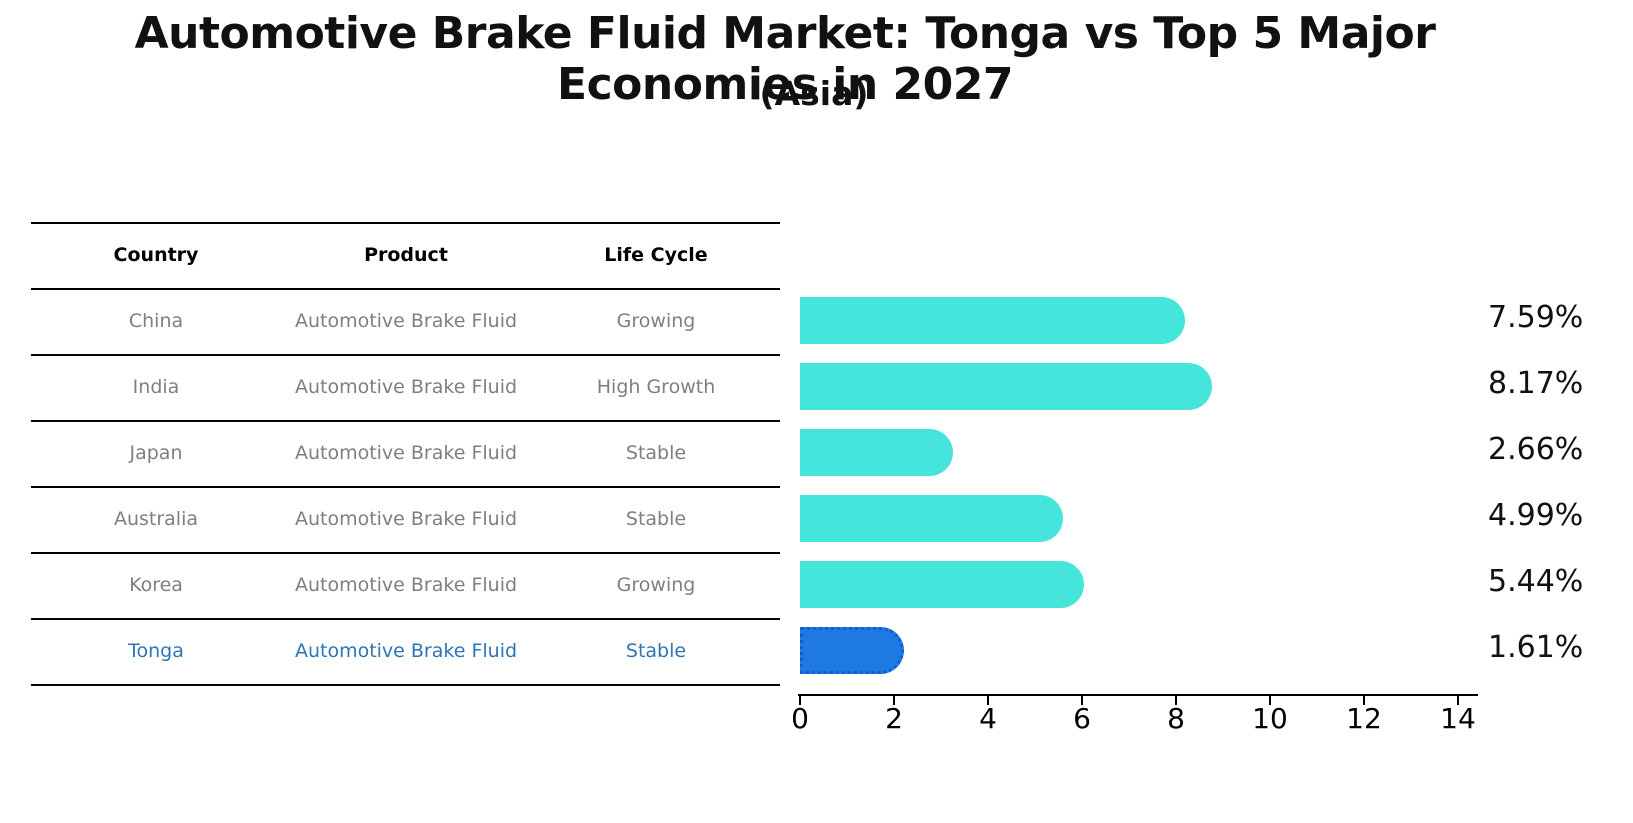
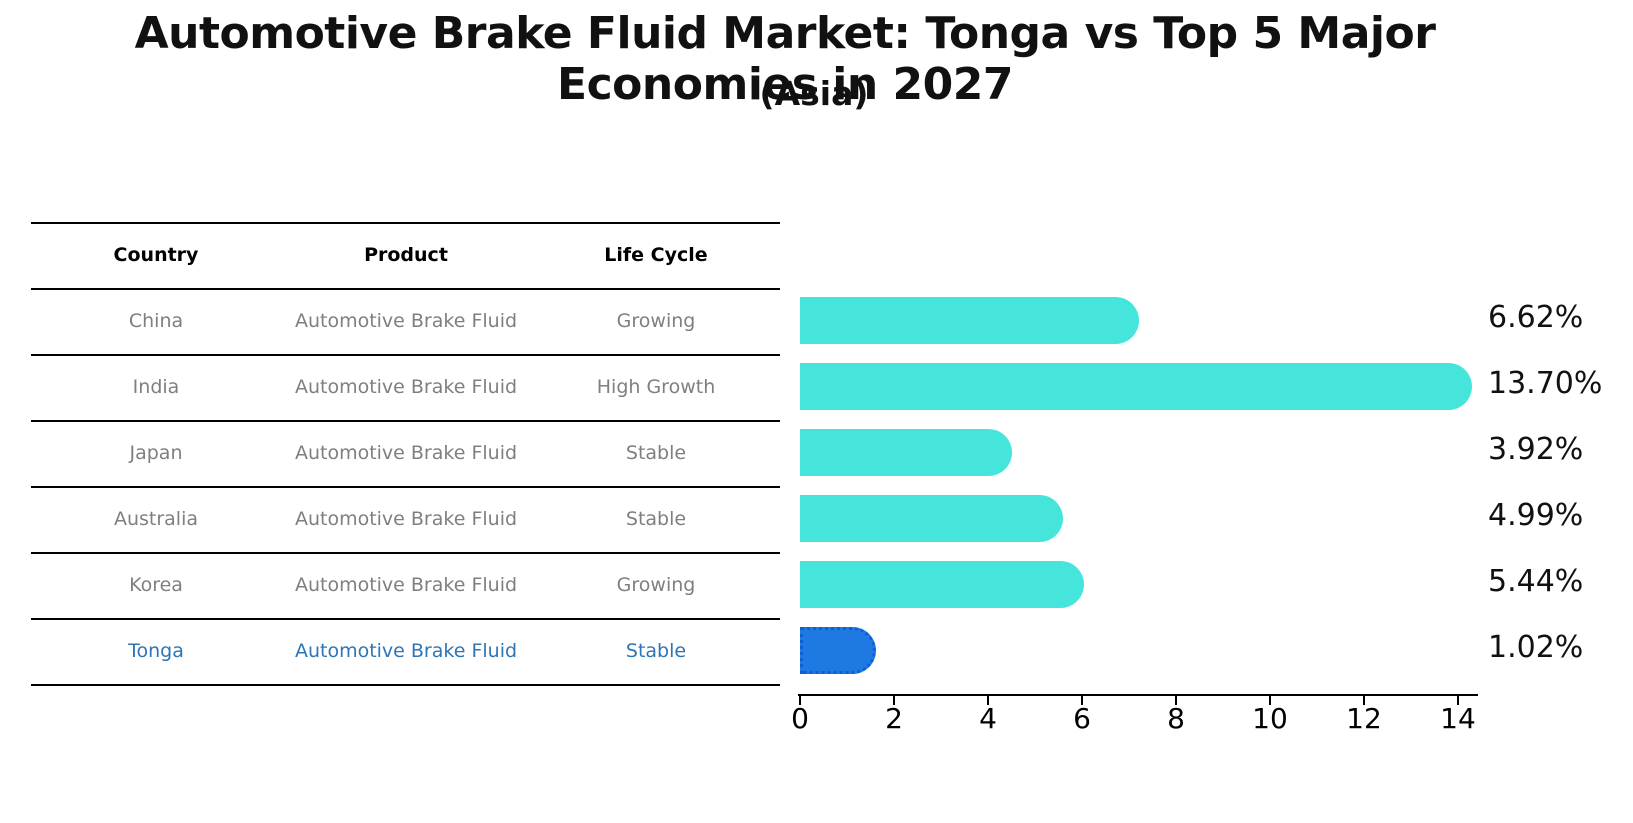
China: 7.59% -> 6.62%
India: 8.17% -> 13.70%
Japan: 2.66% -> 3.92%
Tonga: 1.61% -> 1.02%
